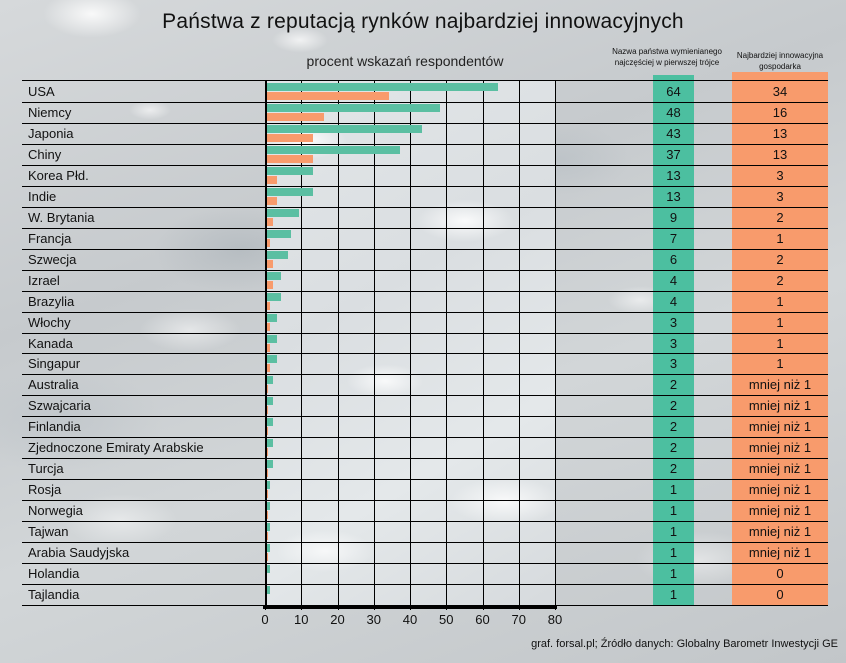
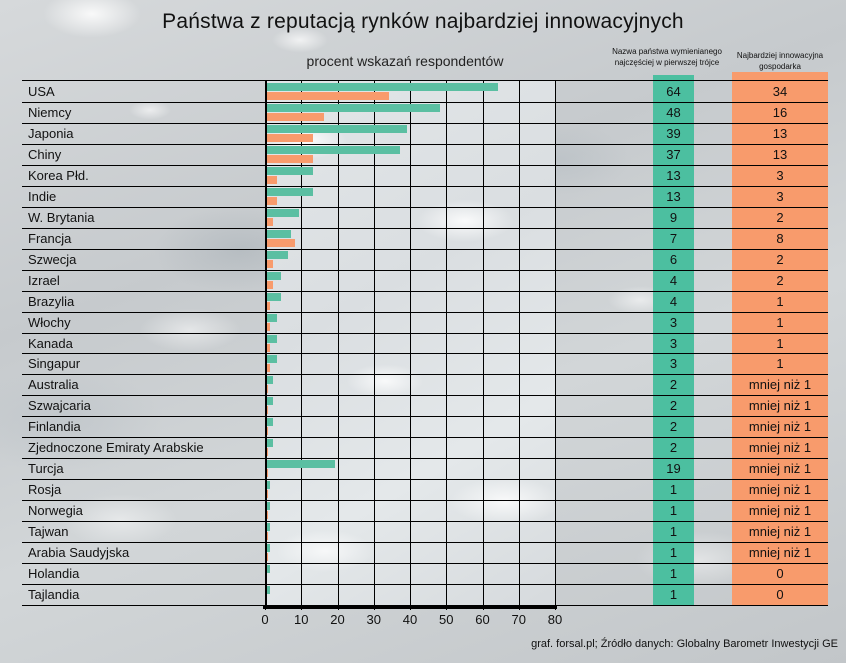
Nazwa państwa wymienianego najczęściej w pierwszej trójce/Japonia: 43 -> 39
Najbardziej innowacyjna gospodarka/Francja: 1 -> 8
Nazwa państwa wymienianego najczęściej w pierwszej trójce/Turcja: 2 -> 19
